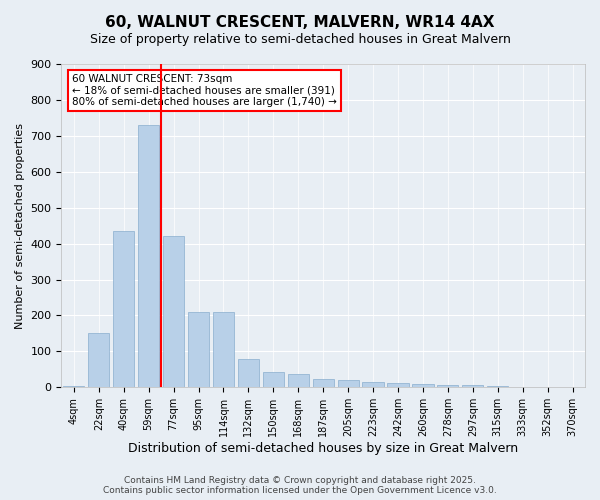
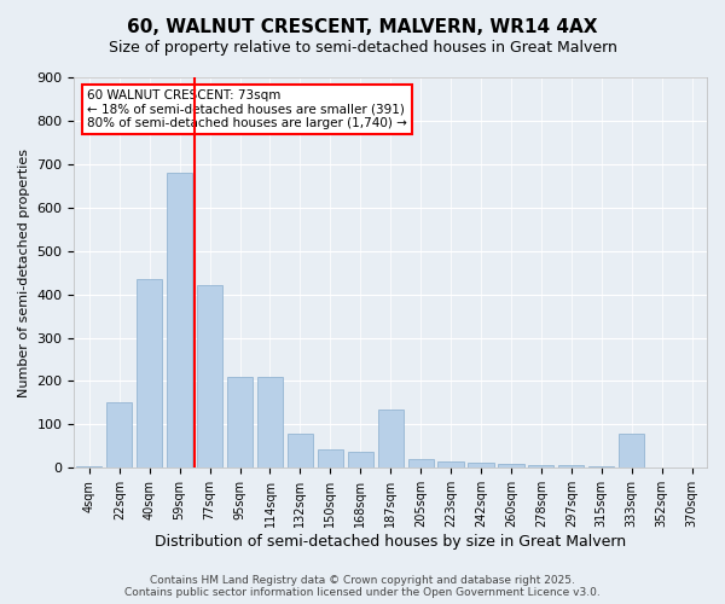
59sqm: 730 -> 680
187sqm: 22 -> 135
333sqm: 2 -> 80
